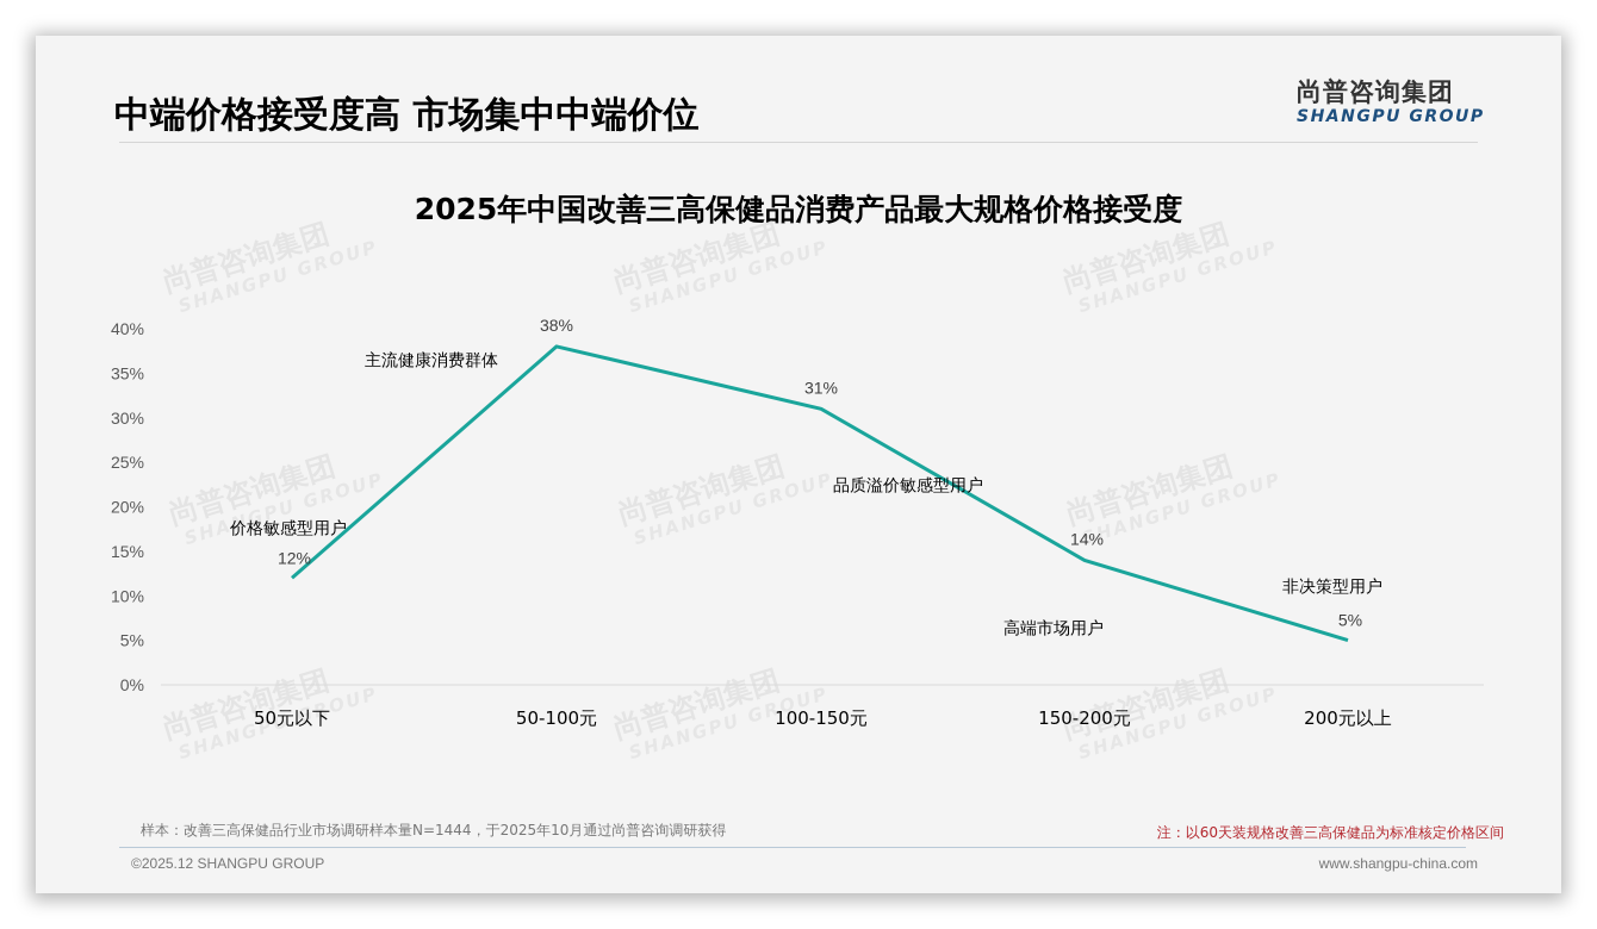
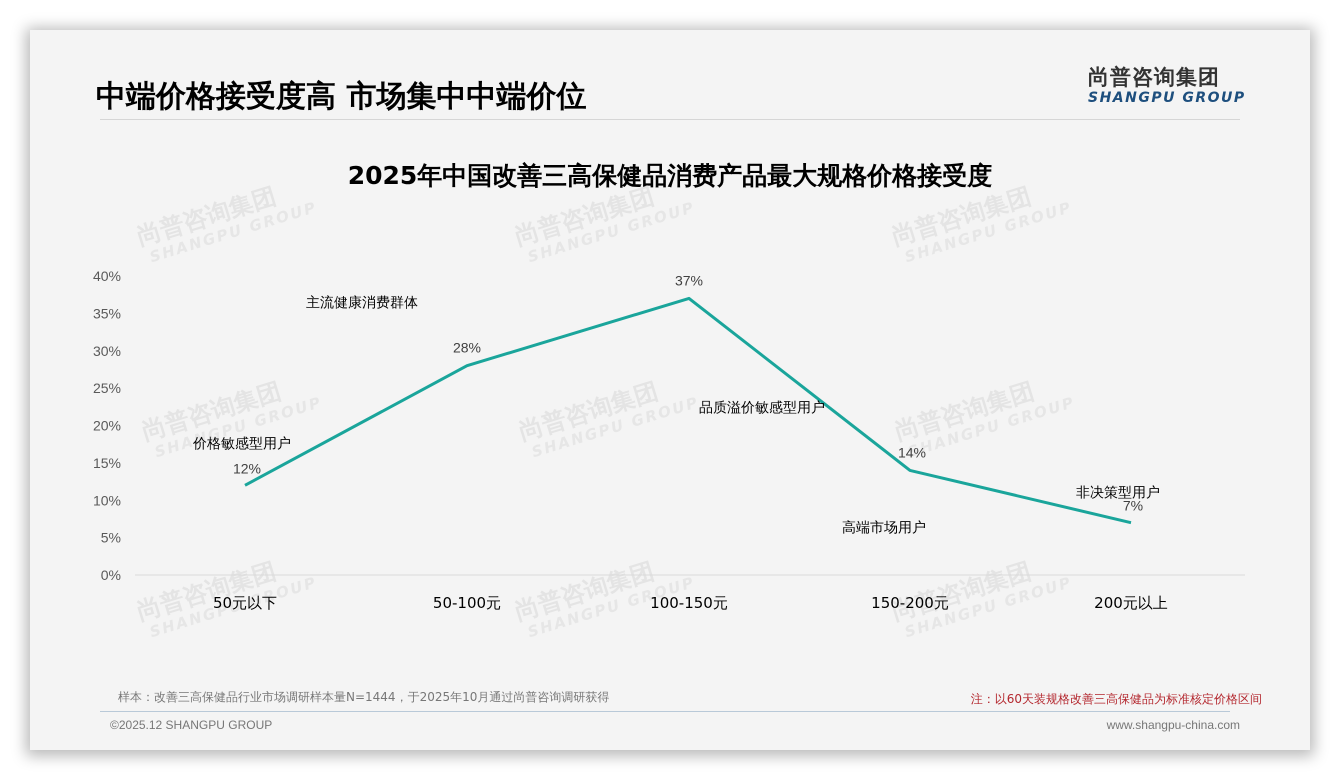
50-100元: 38% -> 28%
100-150元: 31% -> 37%
200元以上: 5% -> 7%
